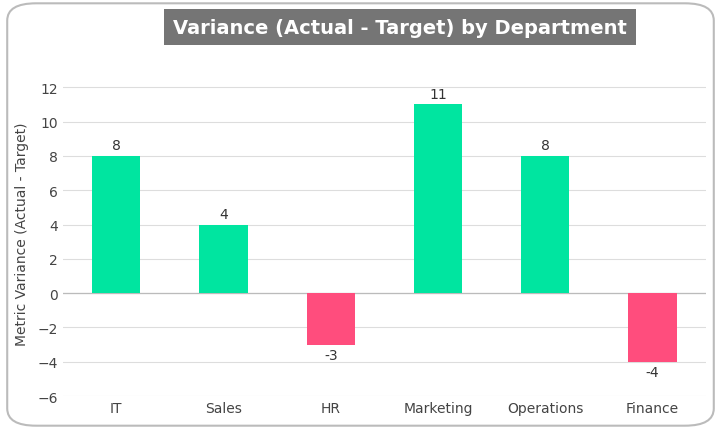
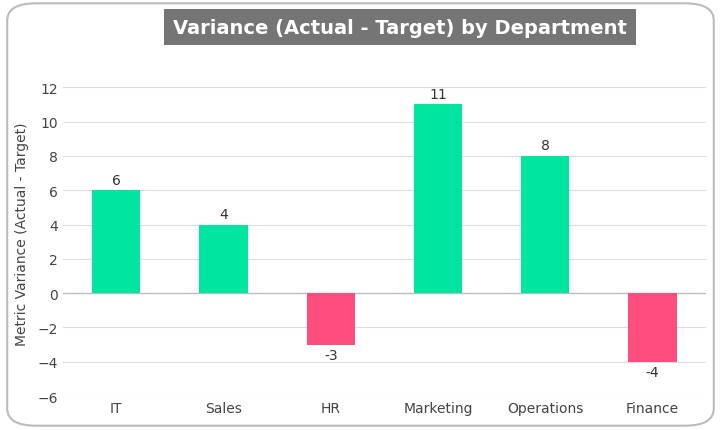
IT: 8 -> 6
